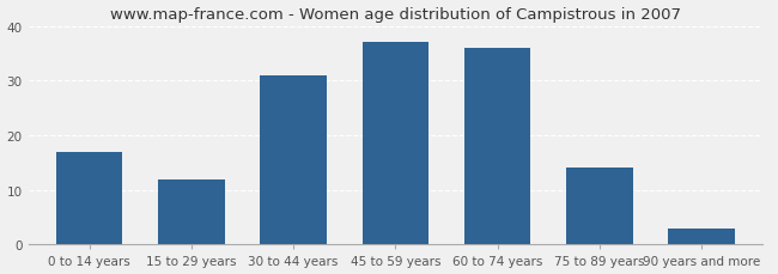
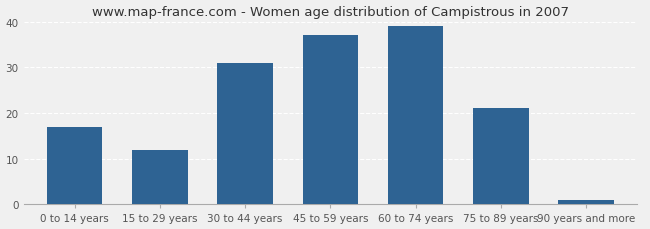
60 to 74 years: 36 -> 39
75 to 89 years: 14 -> 21
90 years and more: 3 -> 1
